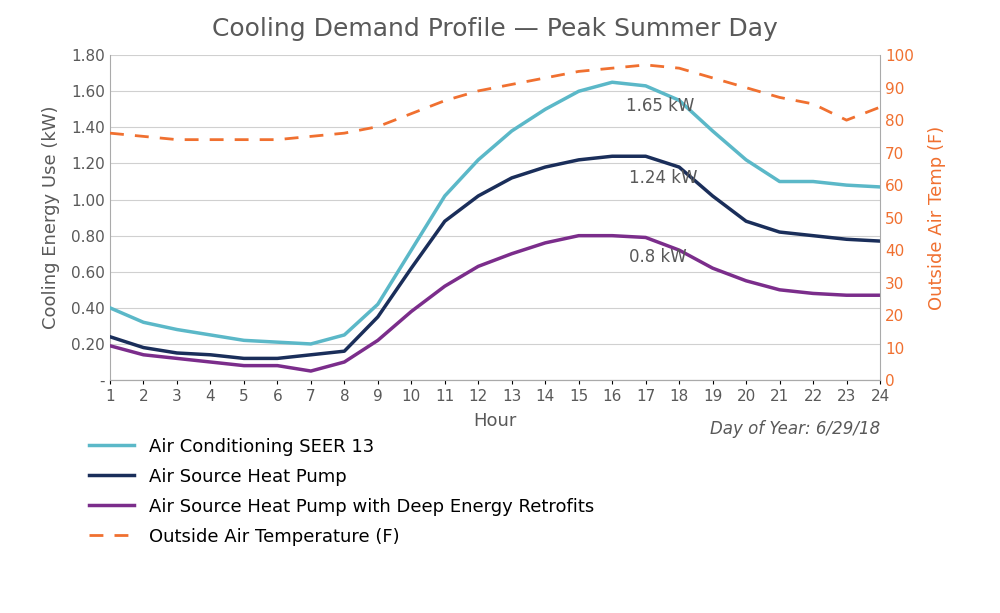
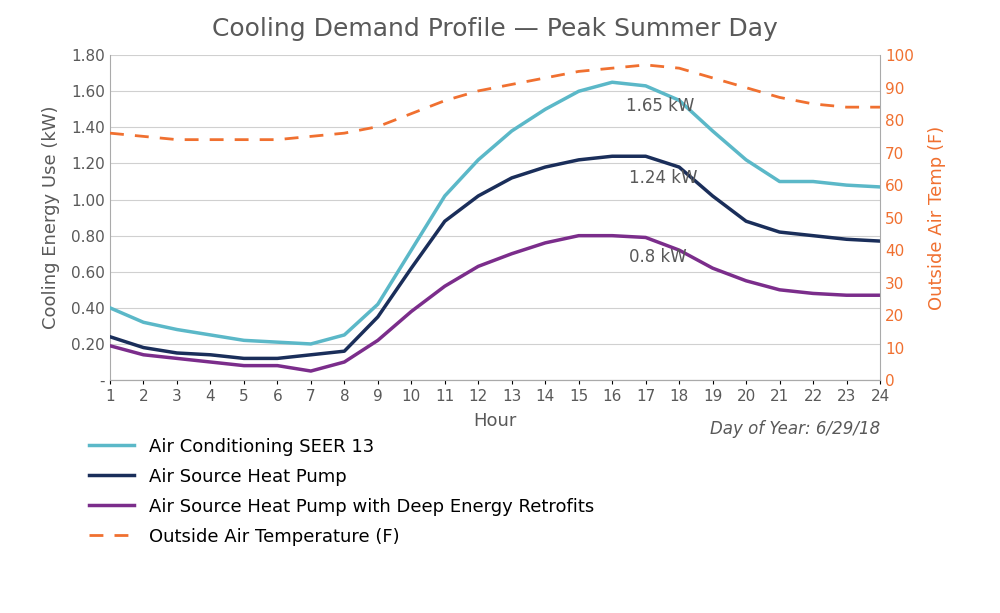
Outside Air Temperature (F)/23: 80 -> 84
